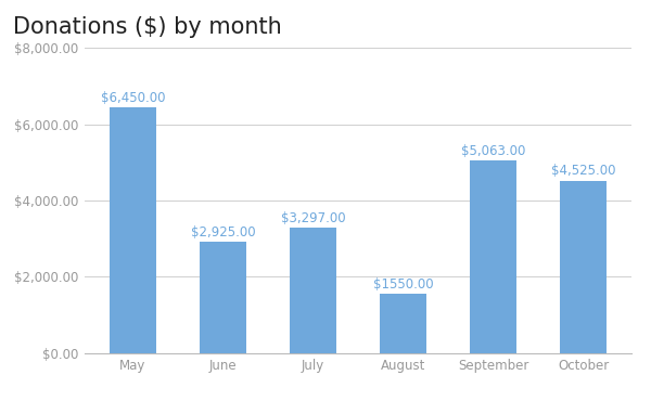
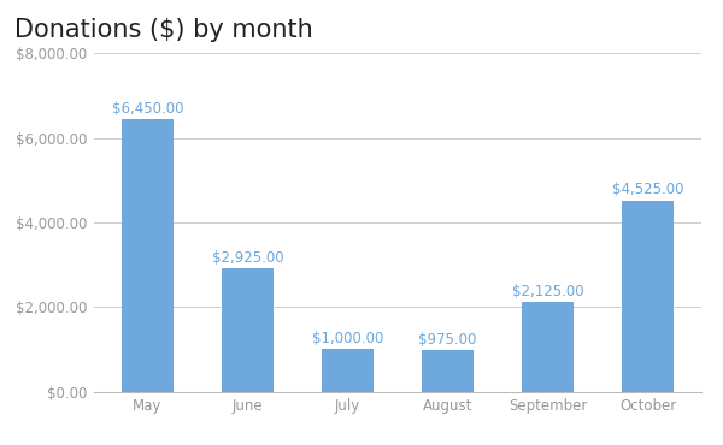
July: $3,297.00 -> $1,000.00
August: $1550.00 -> $975.00
September: $5,063.00 -> $2,125.00
